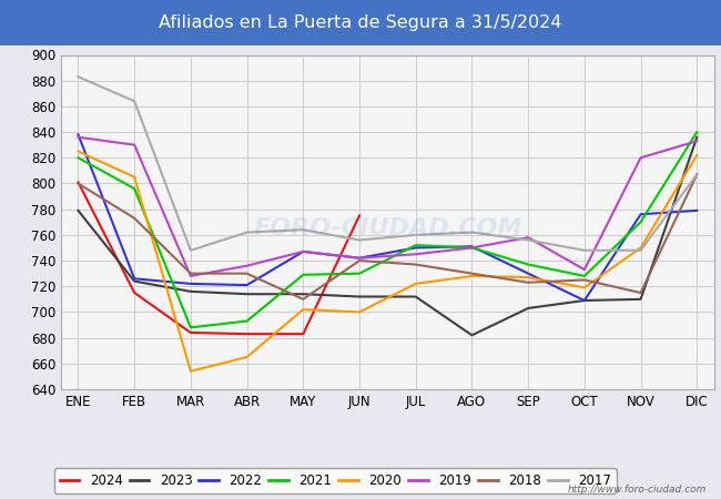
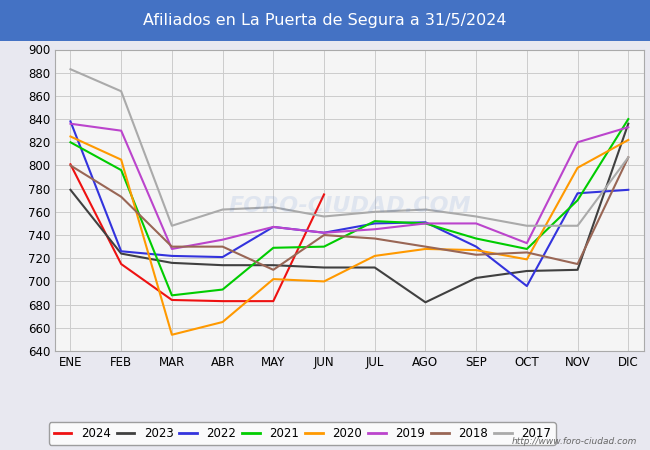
2019/SEP: 758 -> 750
2022/OCT: 709 -> 696
2020/NOV: 750 -> 798
